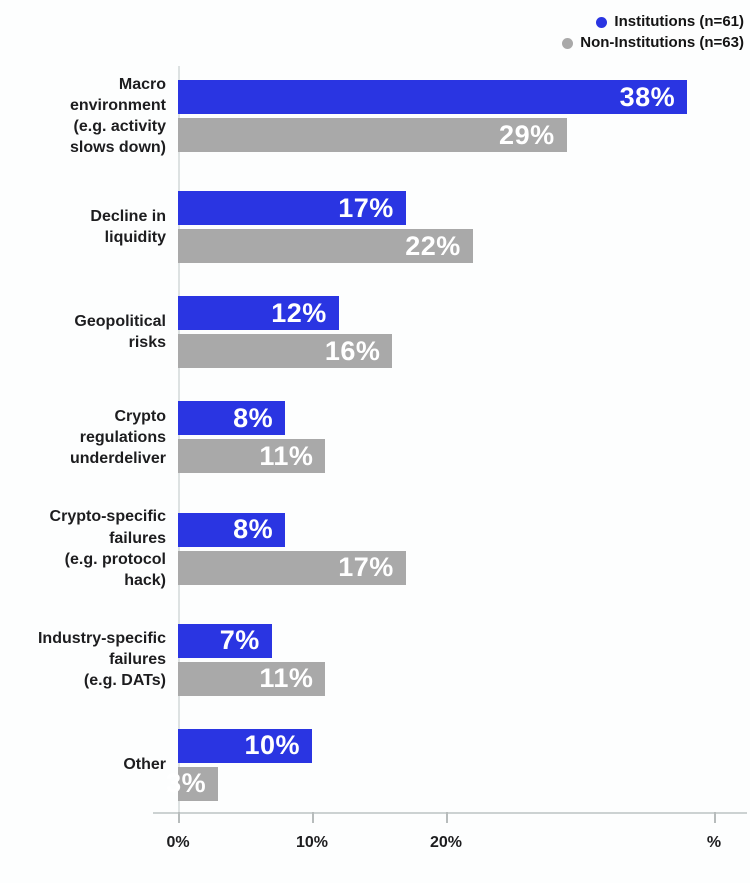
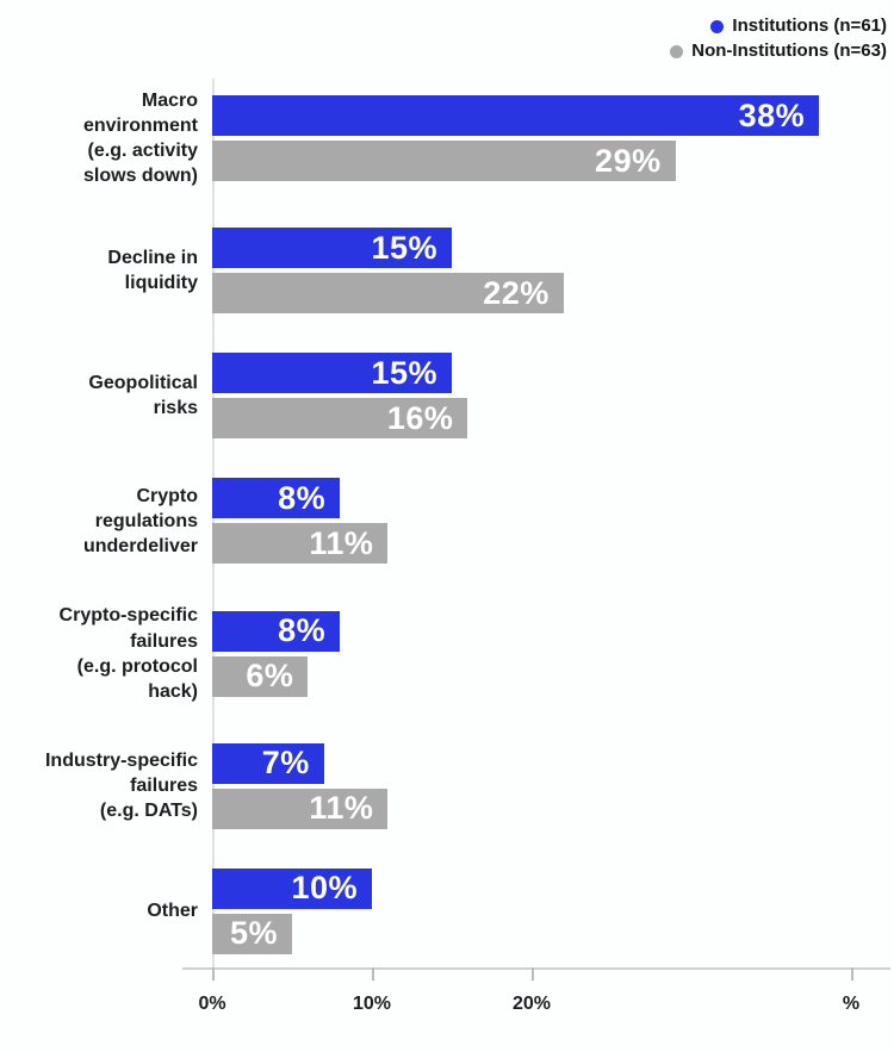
Institutions (n=61)/Decline in liquidity: 17% -> 15%
Institutions (n=61)/Geopolitical risks: 12% -> 15%
Non-Institutions (n=63)/Crypto-specific failures (e.g. protocol hack): 17% -> 6%
Non-Institutions (n=63)/Other: 3% -> 5%
